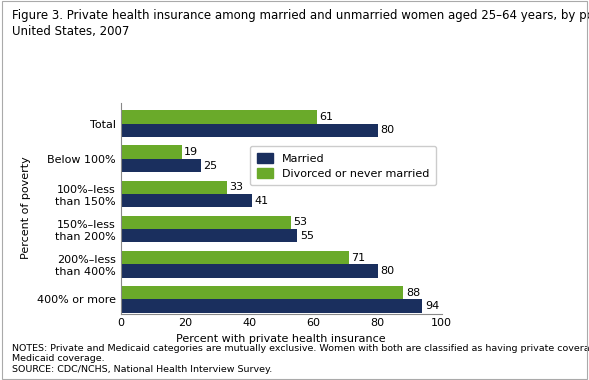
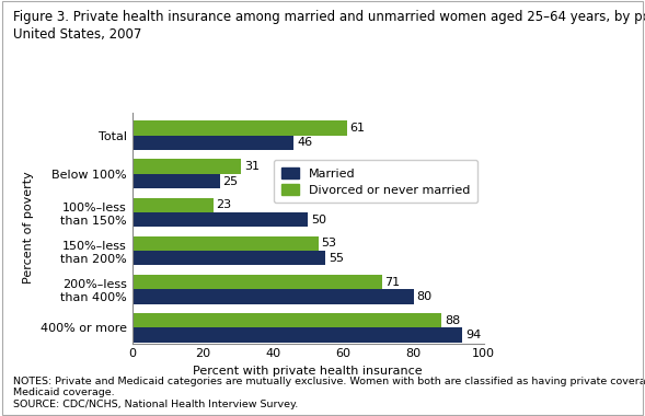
Married/Total: 80 -> 46
Divorced or never married/Below 100%: 19 -> 31
Divorced or never married/100%–less than 150%: 33 -> 23
Married/100%–less than 150%: 41 -> 50
